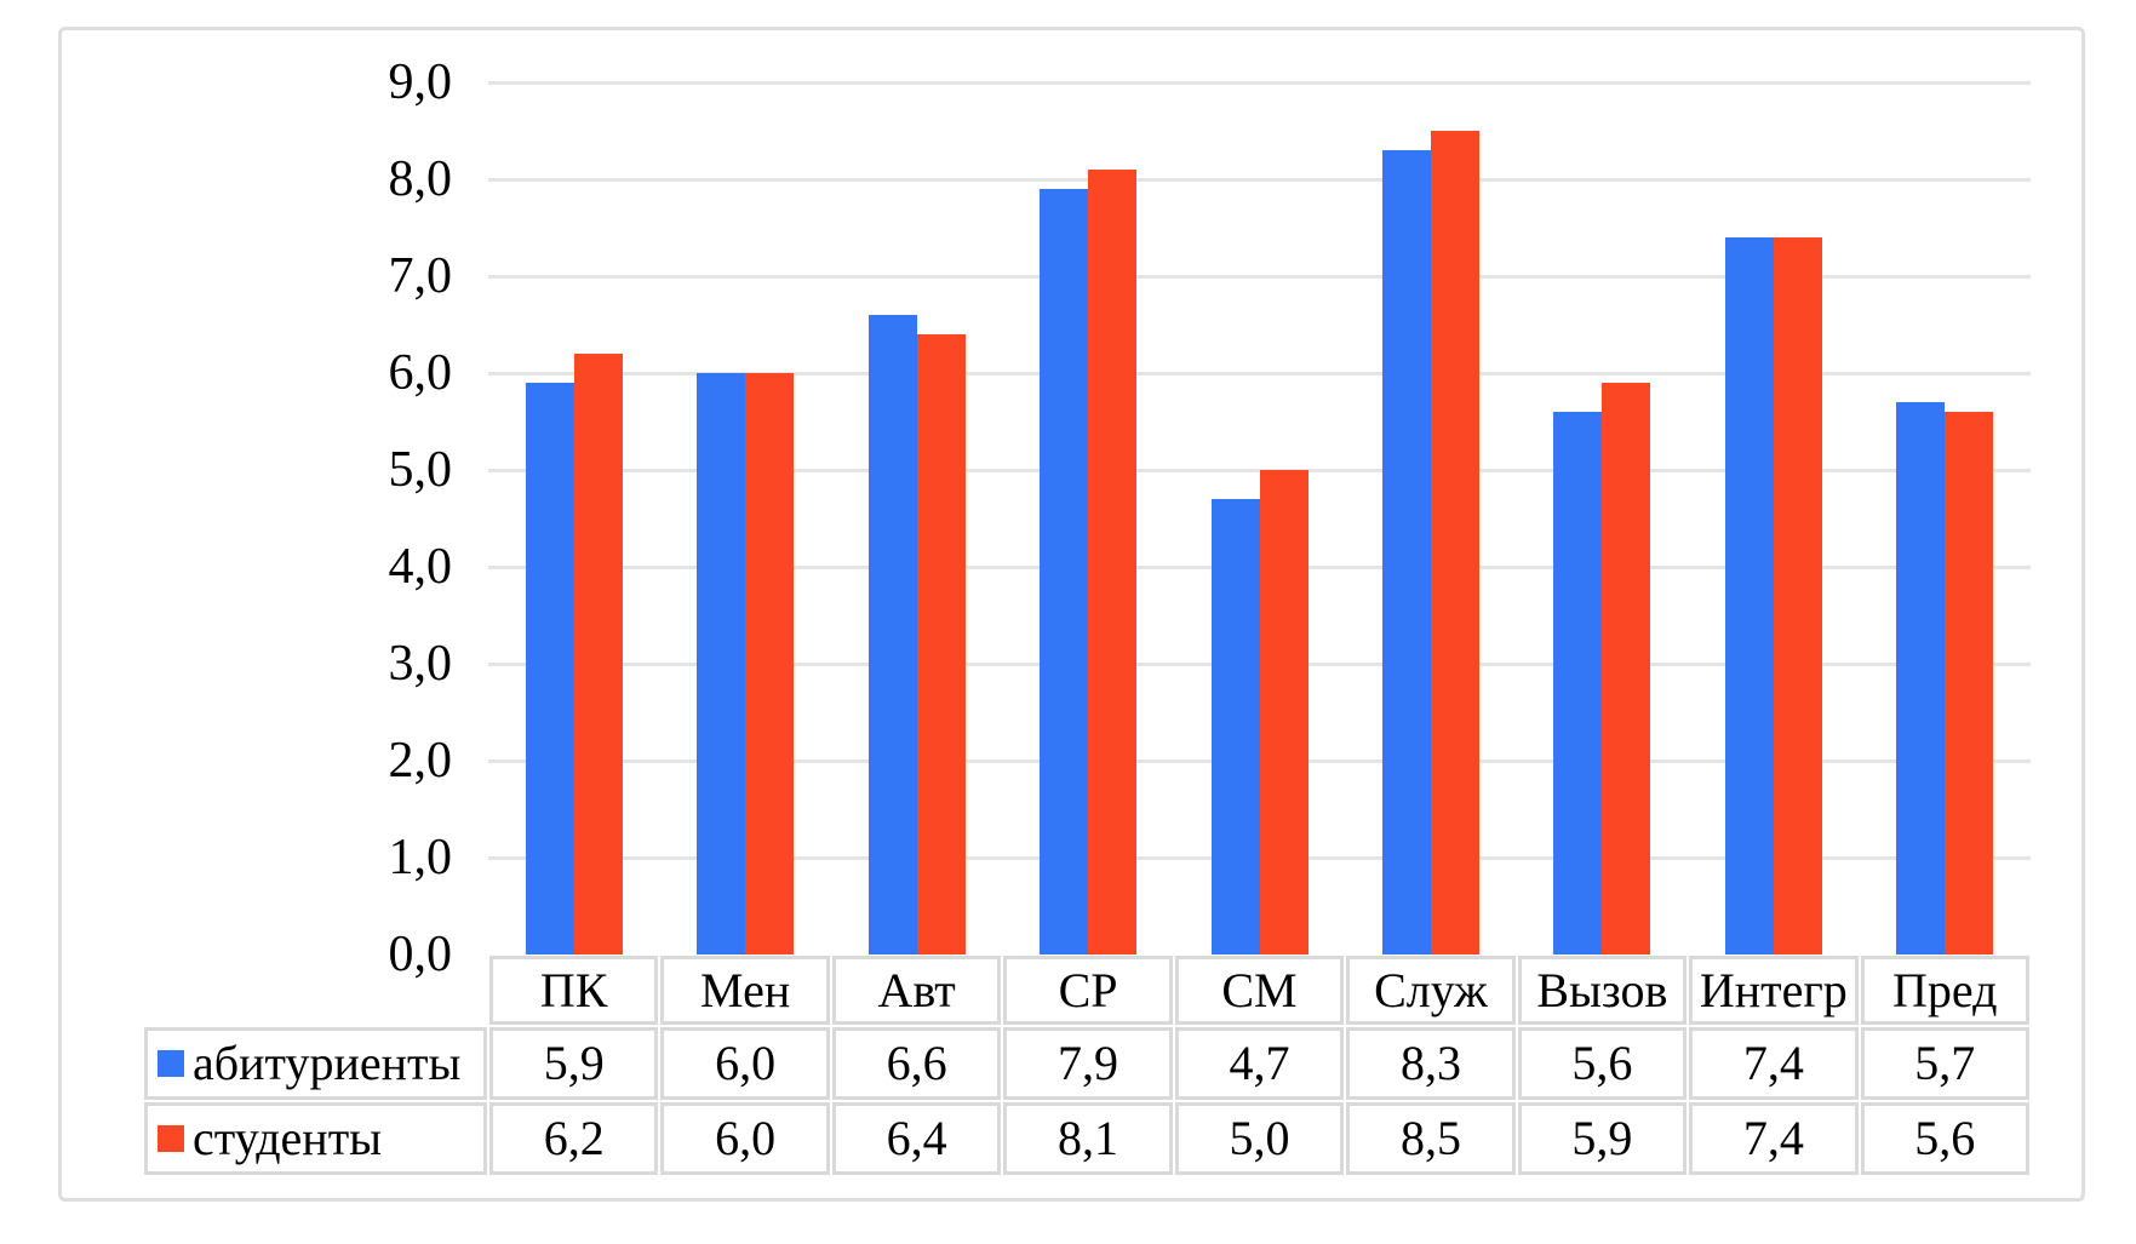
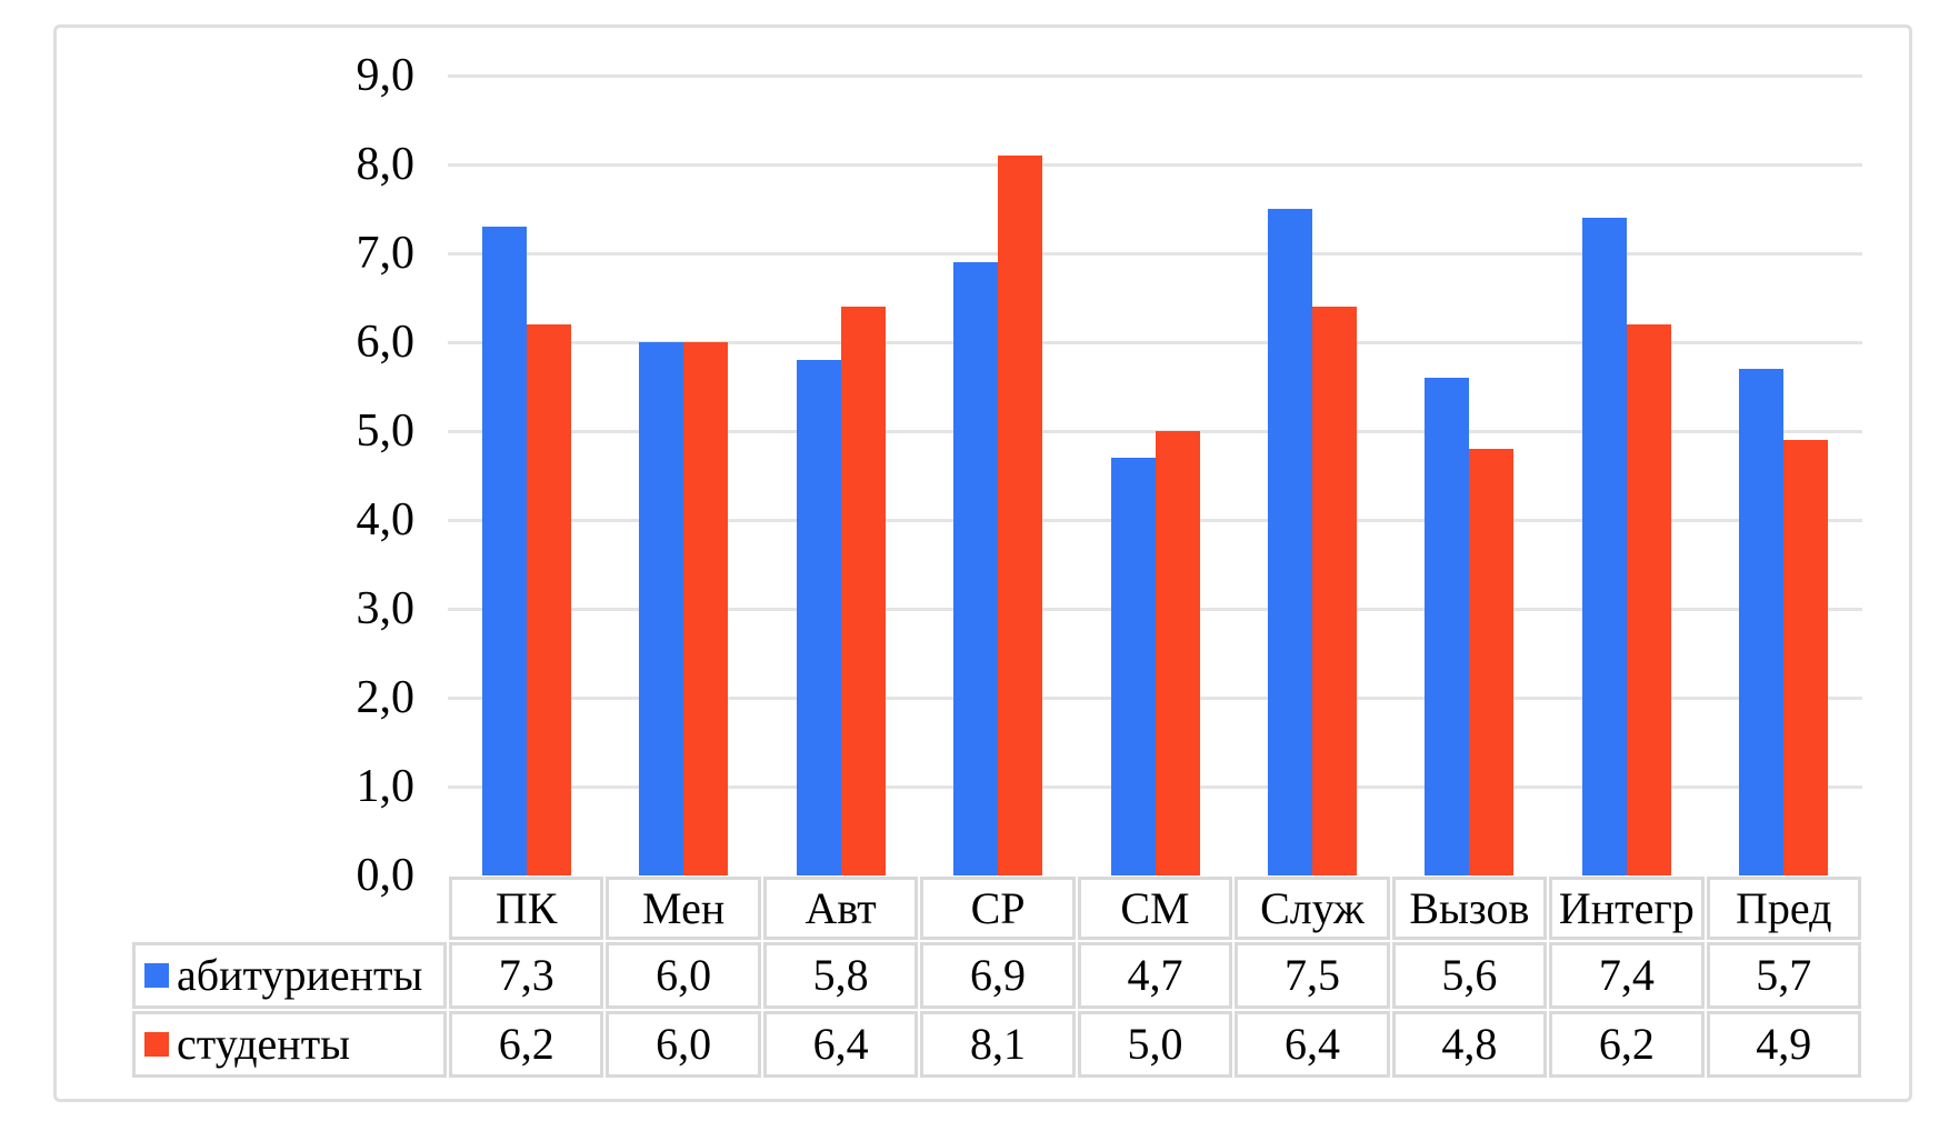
абитуриенты/ПК: 5,9 -> 7,3
абитуриенты/Авт: 6,6 -> 5,8
абитуриенты/СР: 7,9 -> 6,9
абитуриенты/Служ: 8,3 -> 7,5
студенты/Служ: 8,5 -> 6,4
студенты/Вызов: 5,9 -> 4,8
студенты/Интегр: 7,4 -> 6,2
студенты/Пред: 5,6 -> 4,9
